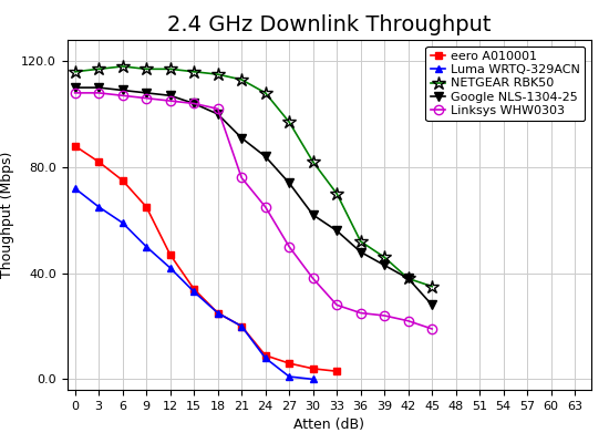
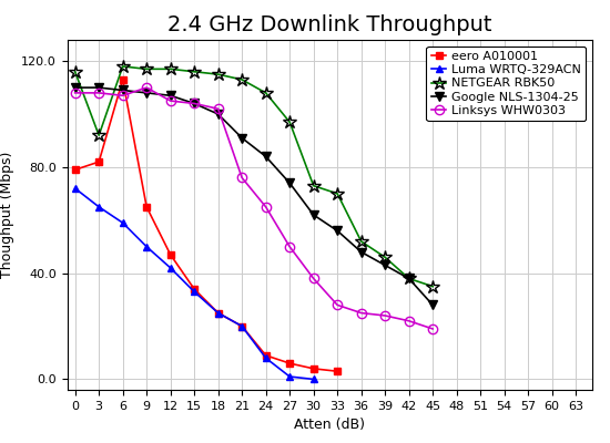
eero A010001/0: 88 -> 79
NETGEAR RBK50/3: 117 -> 92
eero A010001/6: 75 -> 113
Linksys WHW0303/9: 106 -> 110
NETGEAR RBK50/30: 82 -> 73
